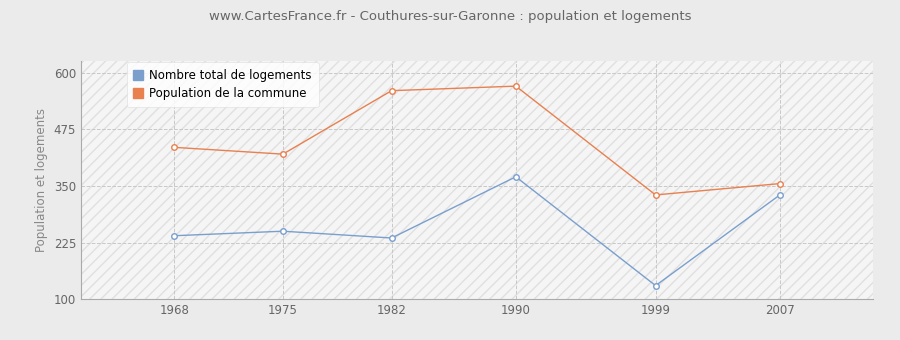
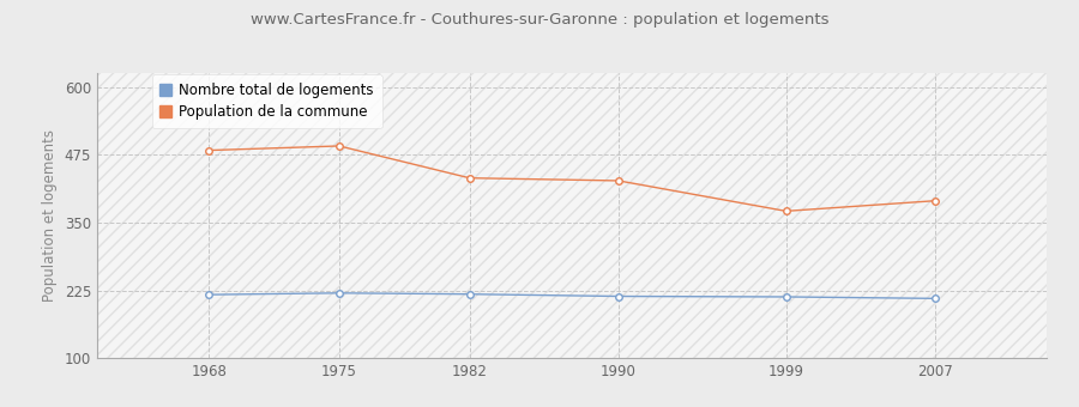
Nombre total de logements/1968: 240 -> 217
Population de la commune/1968: 435 -> 483
Nombre total de logements/1975: 250 -> 220
Population de la commune/1975: 420 -> 491
Nombre total de logements/1982: 235 -> 218
Population de la commune/1982: 560 -> 432
Nombre total de logements/1990: 370 -> 214
Population de la commune/1990: 570 -> 427
Nombre total de logements/1999: 130 -> 213
Population de la commune/1999: 330 -> 371
Nombre total de logements/2007: 330 -> 210
Population de la commune/2007: 355 -> 390
